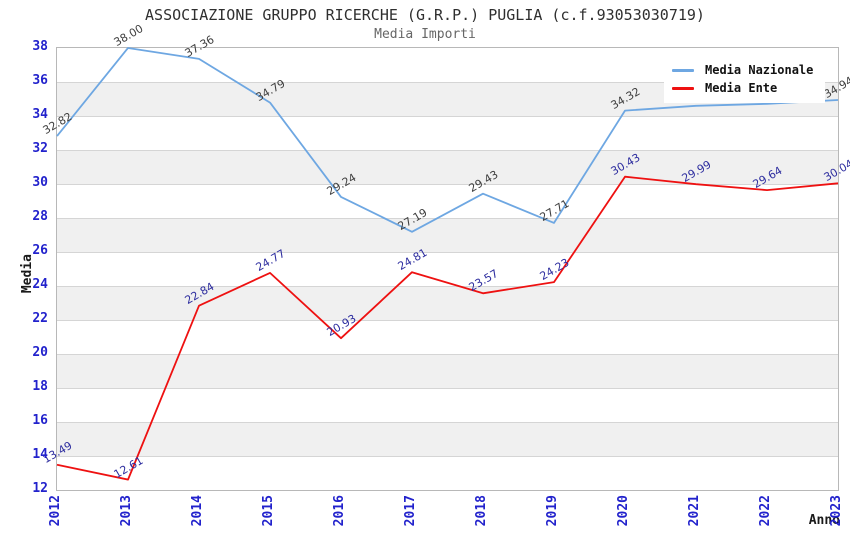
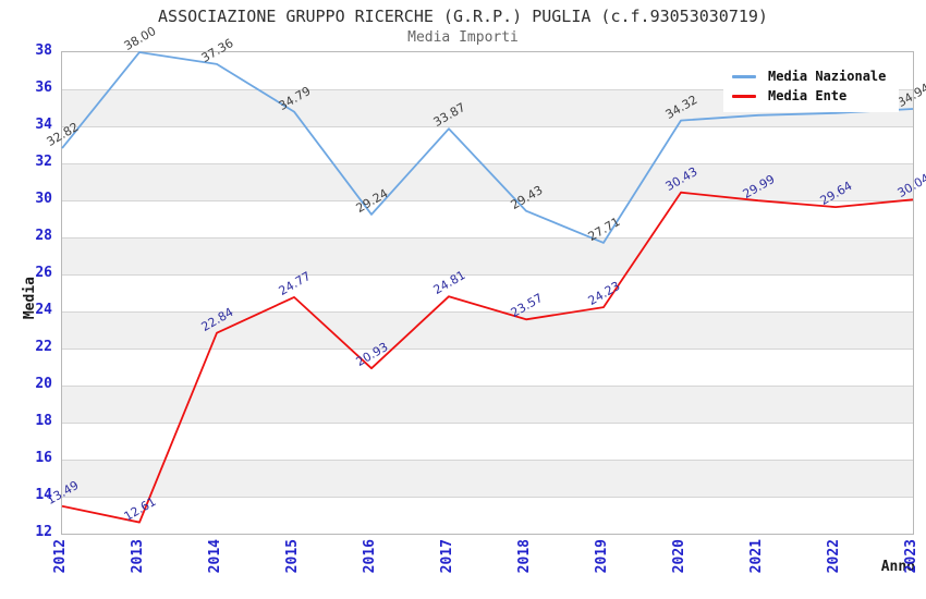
Media Nazionale/2017: 27.19 -> 33.87
